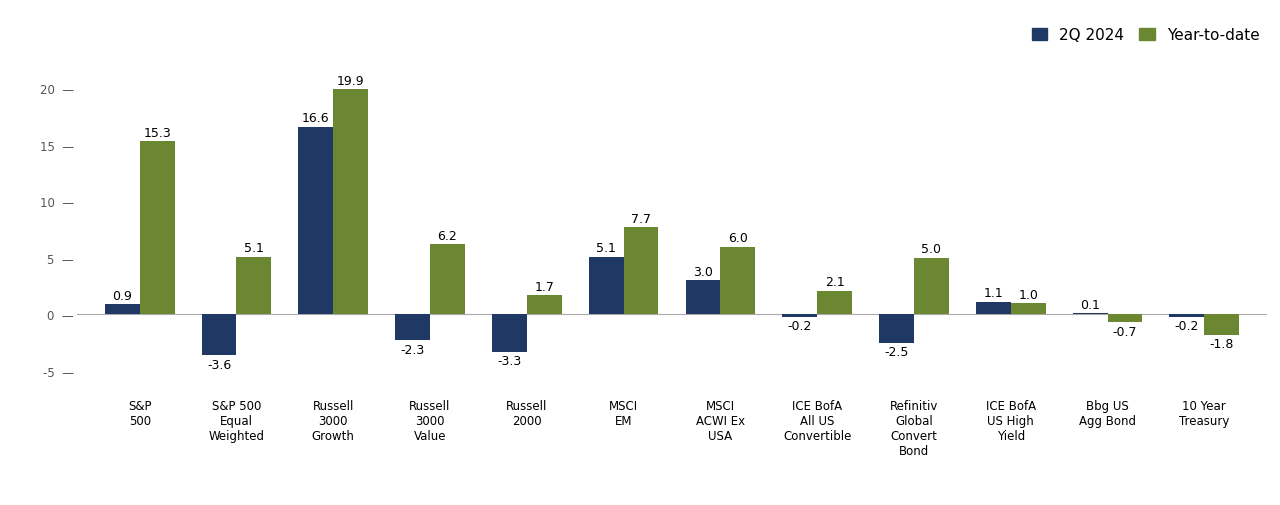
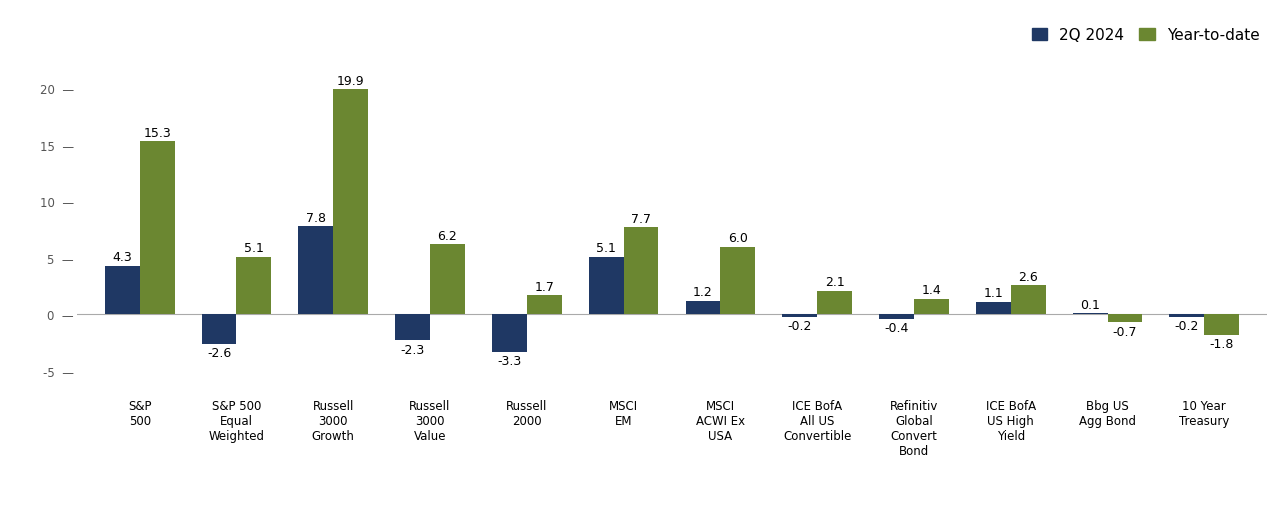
2Q 2024/S&P 500: 0.9 -> 4.3
2Q 2024/S&P 500 Equal Weighted: -3.6 -> -2.6
2Q 2024/Russell 3000 Growth: 16.6 -> 7.8
2Q 2024/MSCI ACWI Ex USA: 3.0 -> 1.2
2Q 2024/Refinitiv Global Convert Bond: -2.5 -> -0.4
Year-to-date/Refinitiv Global Convert Bond: 5.0 -> 1.4
Year-to-date/ICE BofA US High Yield: 1.0 -> 2.6
